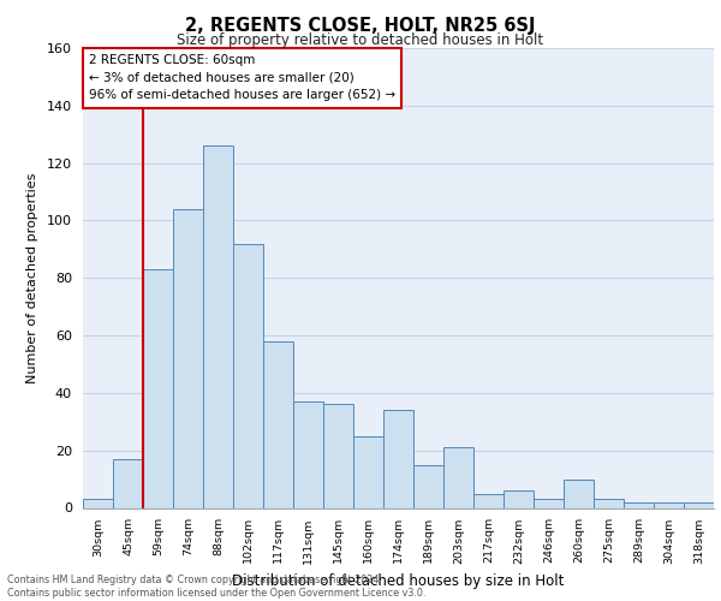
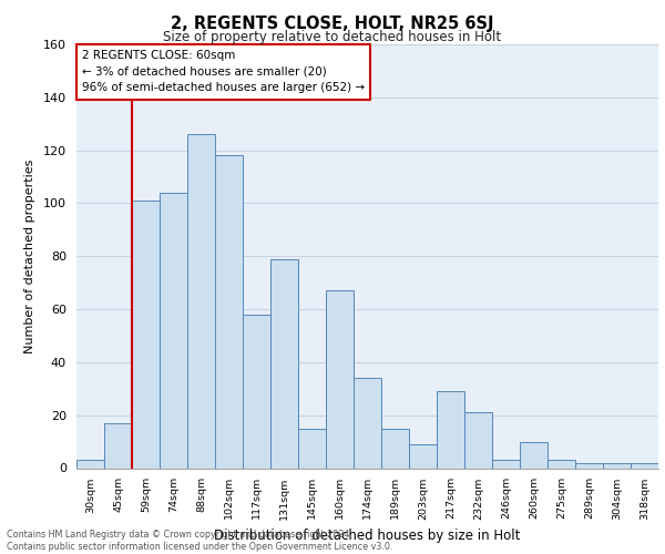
59sqm: 83 -> 101
102sqm: 92 -> 118
131sqm: 37 -> 79
145sqm: 36 -> 15
160sqm: 25 -> 67
203sqm: 21 -> 9
217sqm: 5 -> 29
232sqm: 6 -> 21
